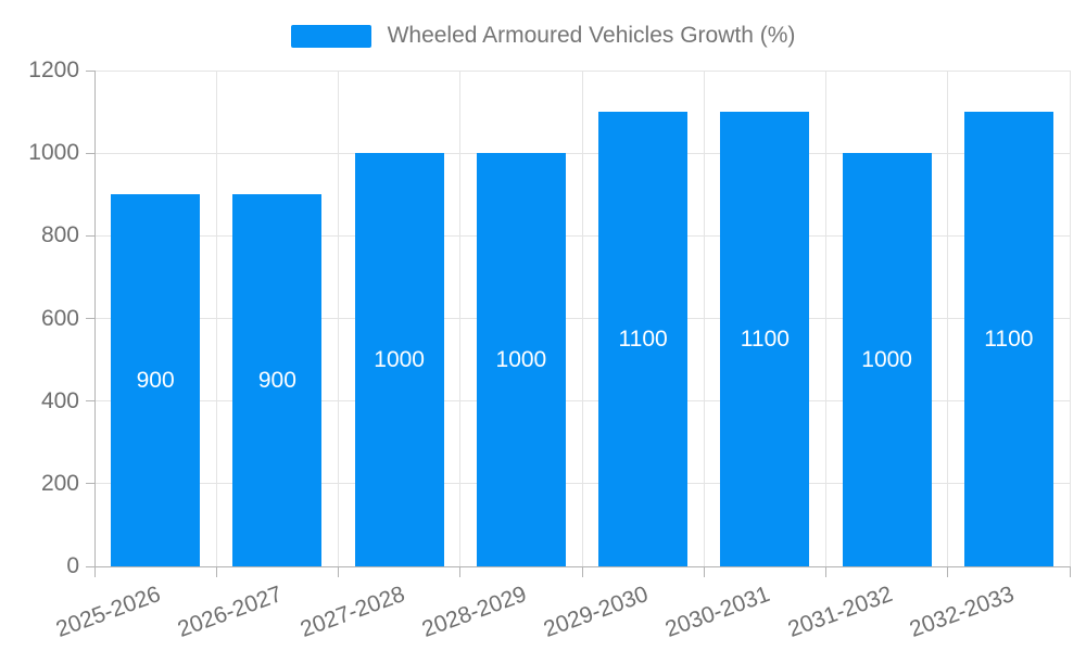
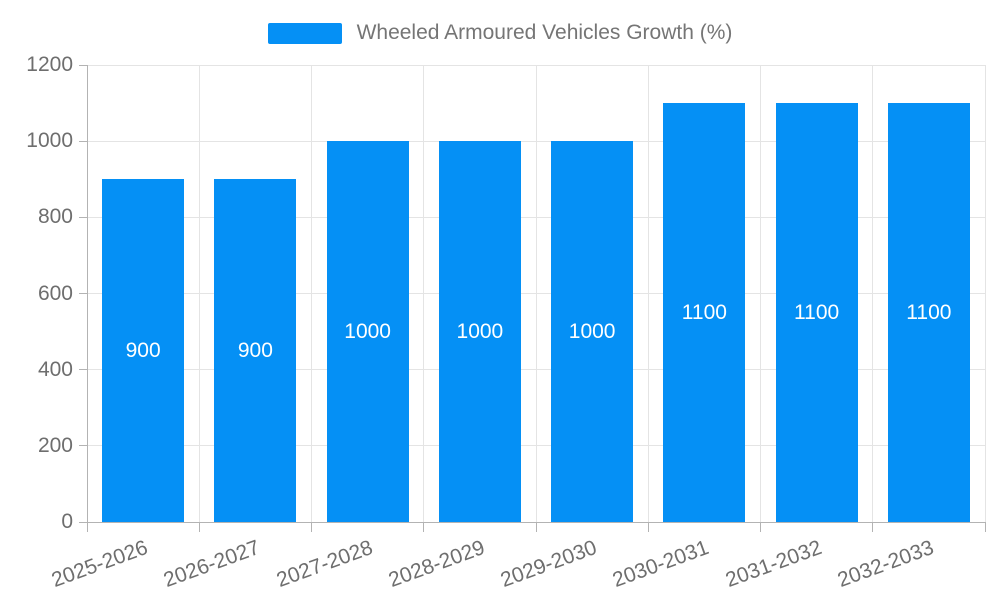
2029-2030: 1100 -> 1000
2031-2032: 1000 -> 1100
